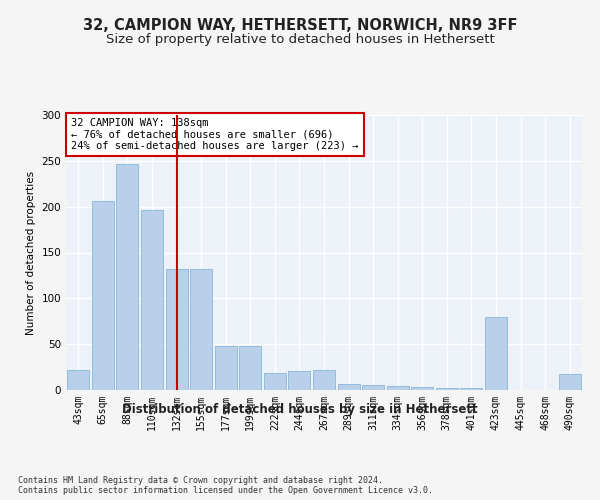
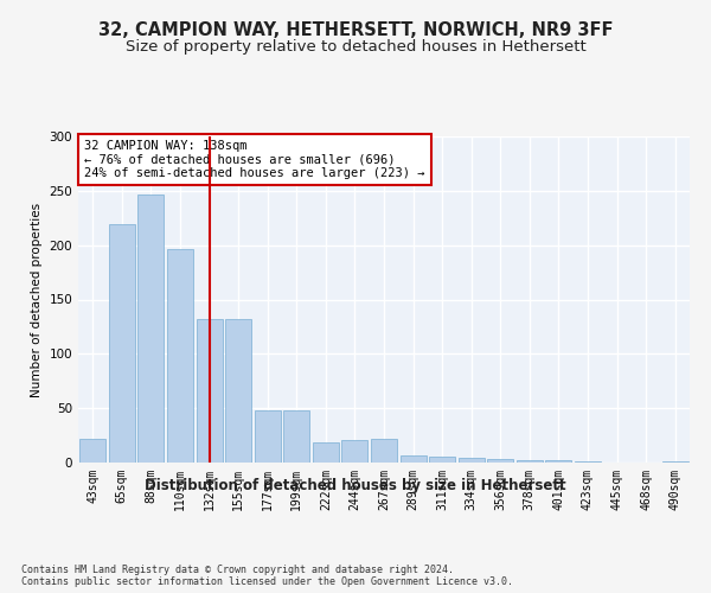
65sqm: 206 -> 219
423sqm: 80 -> 1
490sqm: 18 -> 1
